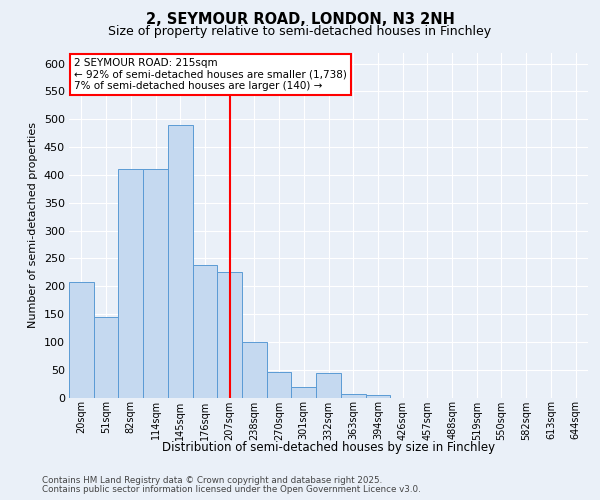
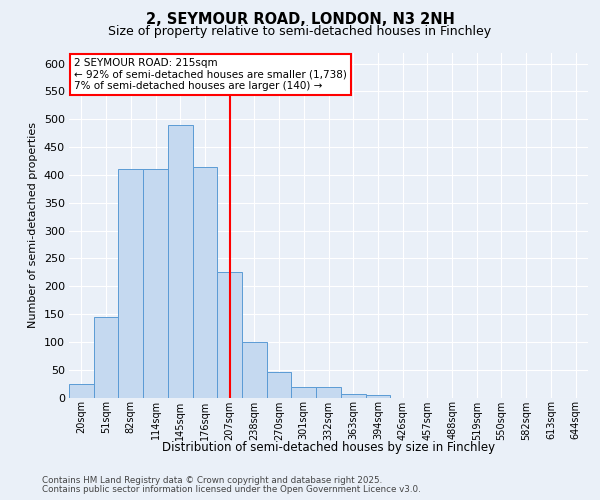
20sqm: 208 -> 25
176sqm: 238 -> 415
332sqm: 44 -> 18
